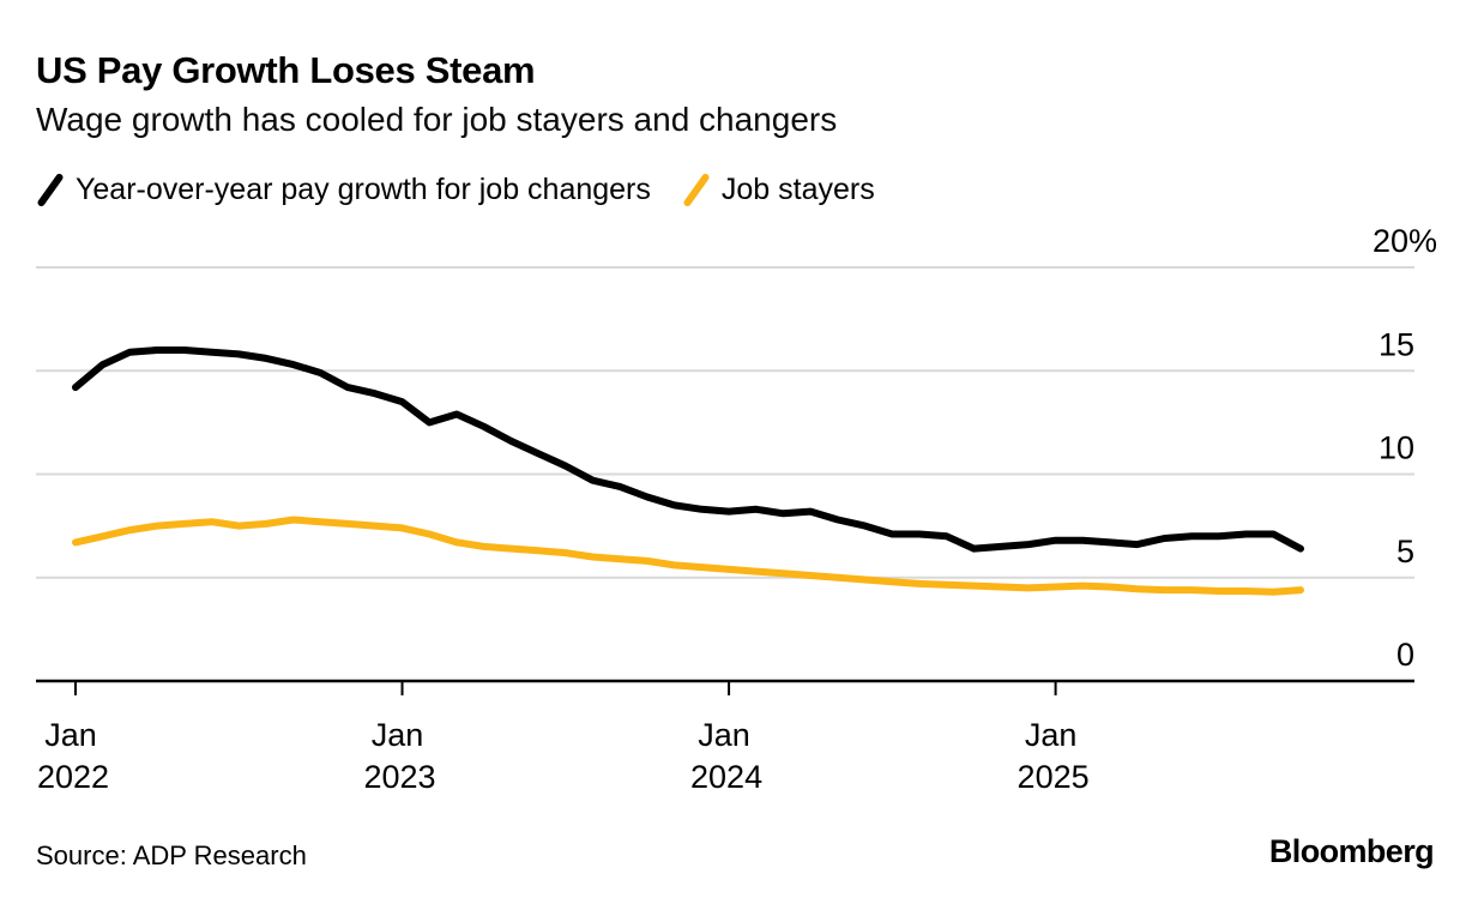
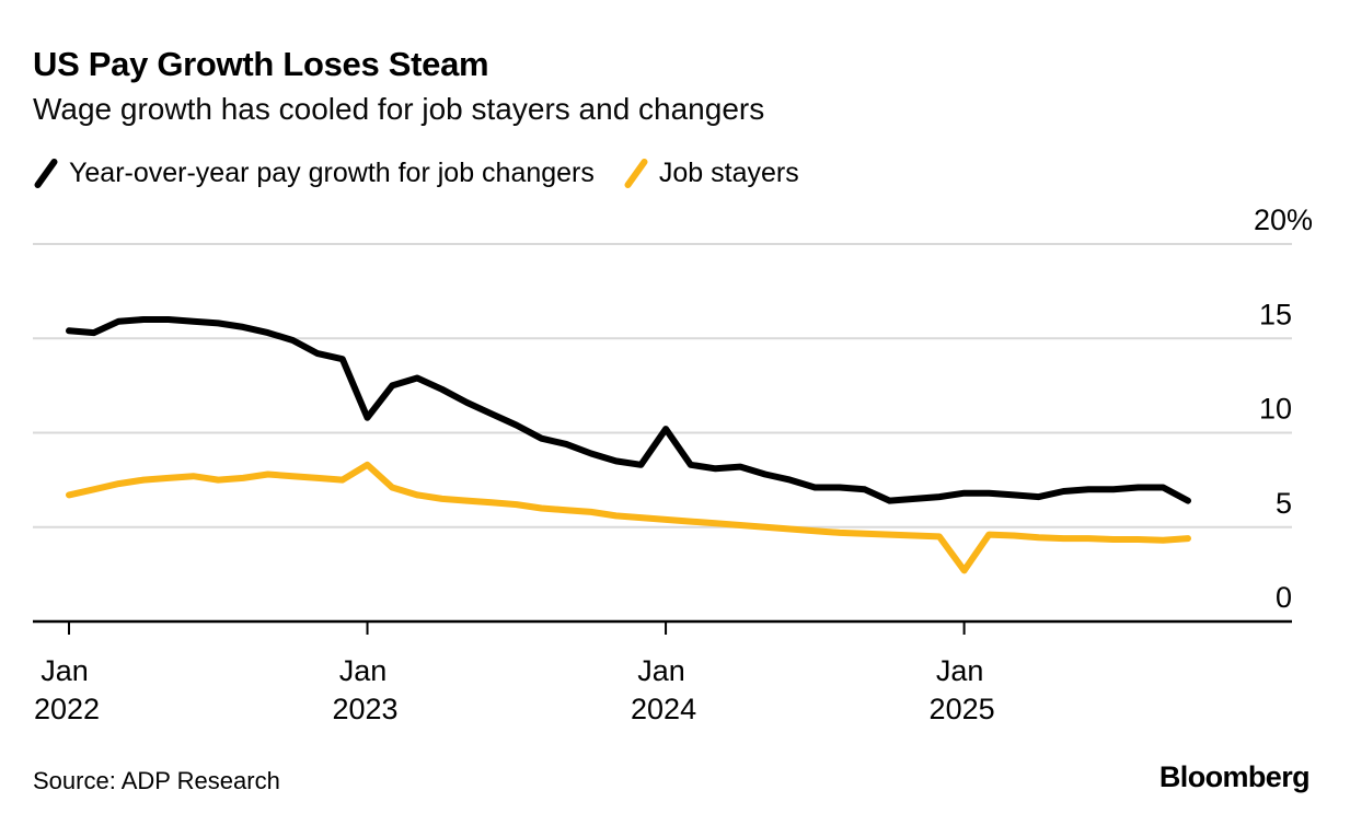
Year-over-year pay growth for job changers/Jan 2022: 14.2 -> 15.4
Year-over-year pay growth for job changers/Jan 2023: 13.5 -> 10.8
Job stayers/Jan 2023: 7.4 -> 8.3
Year-over-year pay growth for job changers/Jan 2024: 8.2 -> 10.2
Job stayers/Jan 2025: 4.5 -> 2.7
